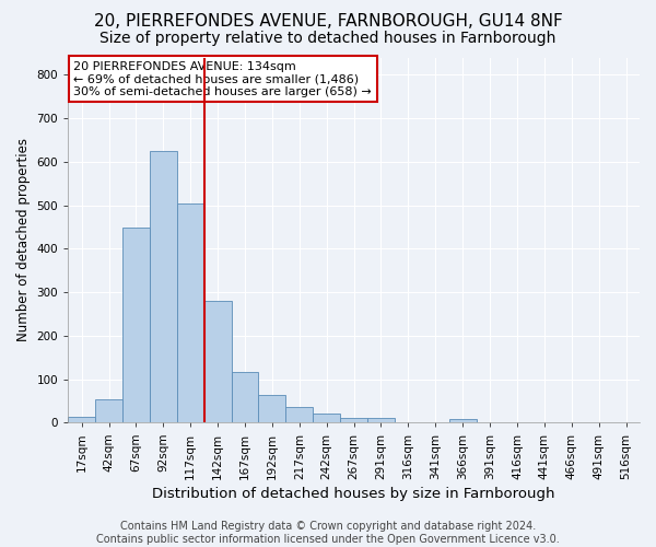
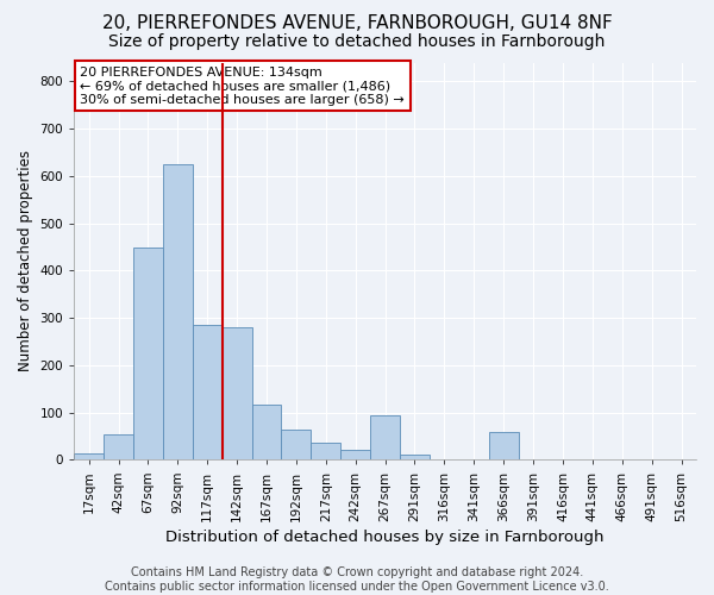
117sqm: 505 -> 285
267sqm: 10 -> 95
366sqm: 8 -> 60
